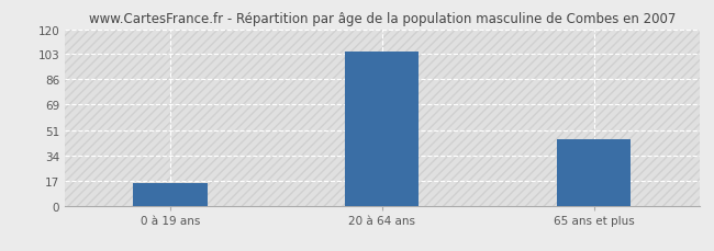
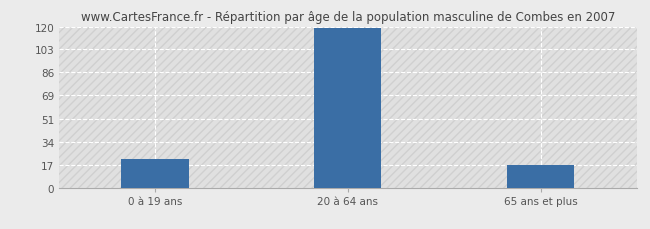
0 à 19 ans: 15 -> 21
20 à 64 ans: 105 -> 119
65 ans et plus: 45 -> 17
